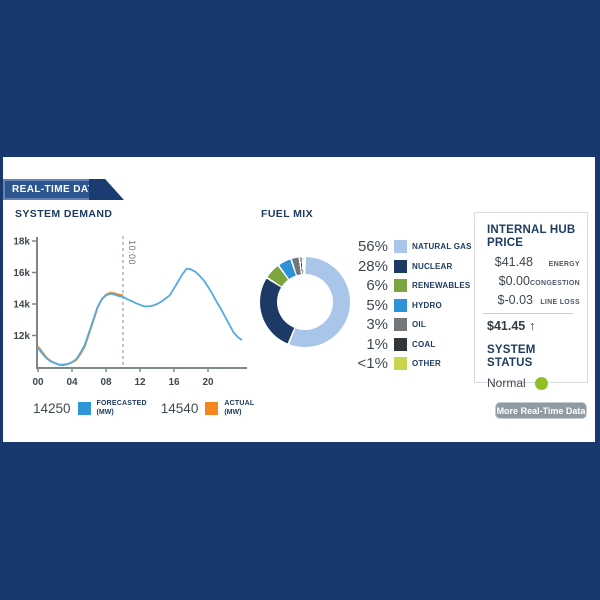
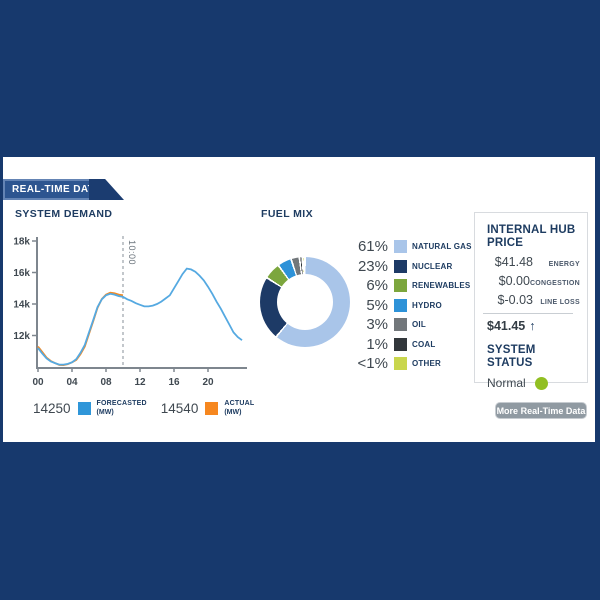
FUEL MIX/NATURAL GAS: 56% -> 61%
FUEL MIX/NUCLEAR: 28% -> 23%
